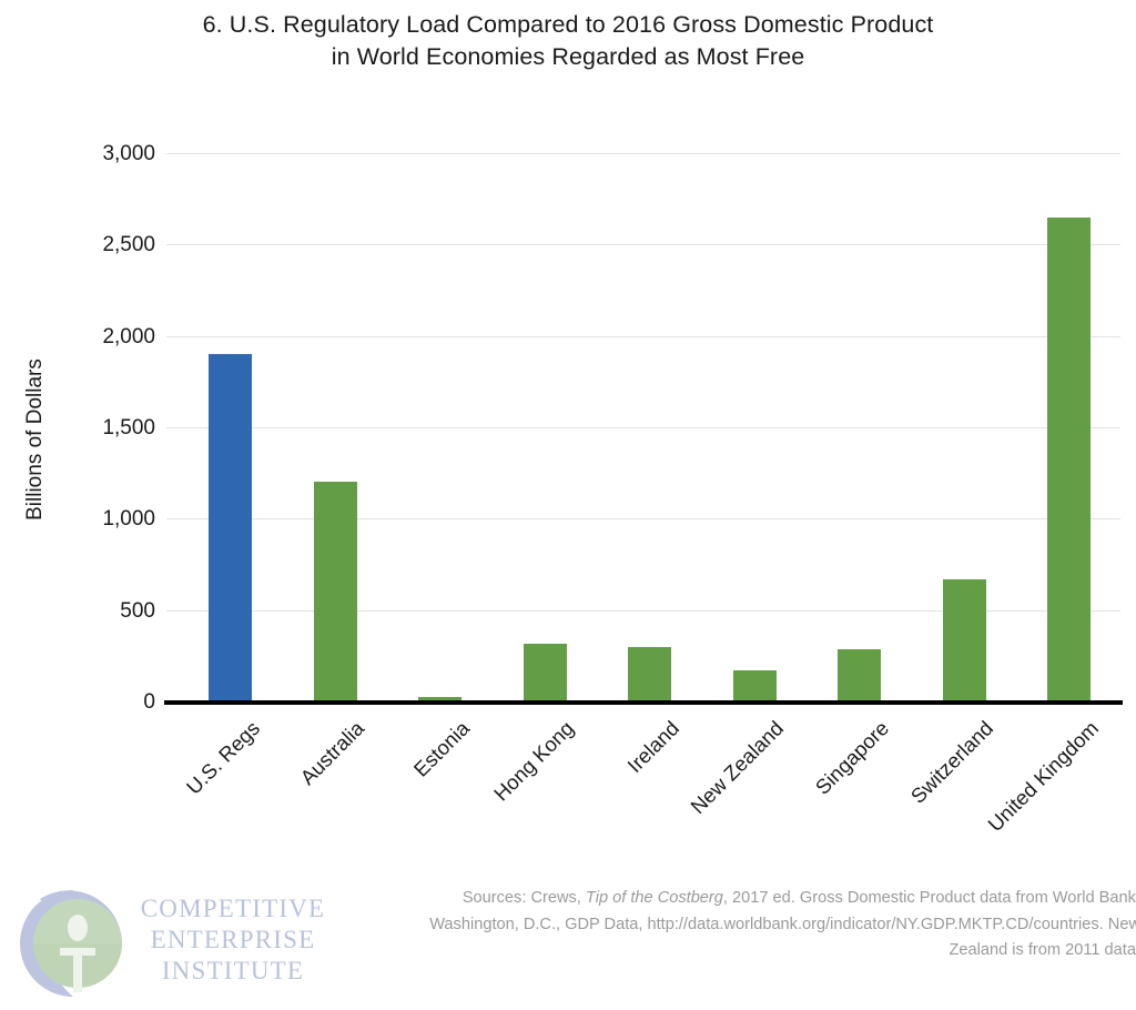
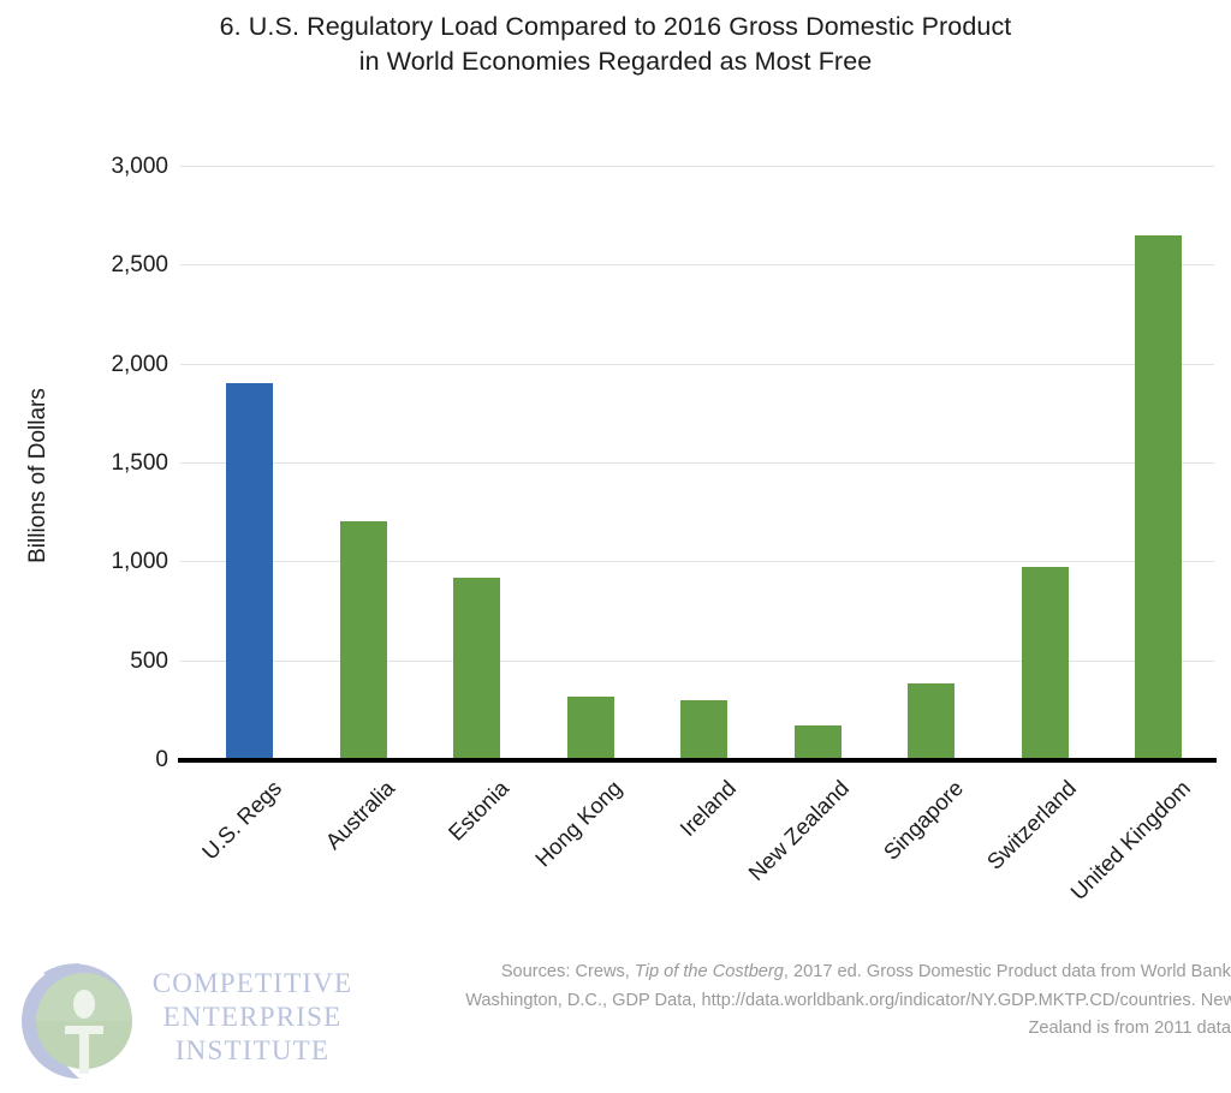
Estonia: 20 -> 920
Singapore: 290 -> 380
Switzerland: 670 -> 970
